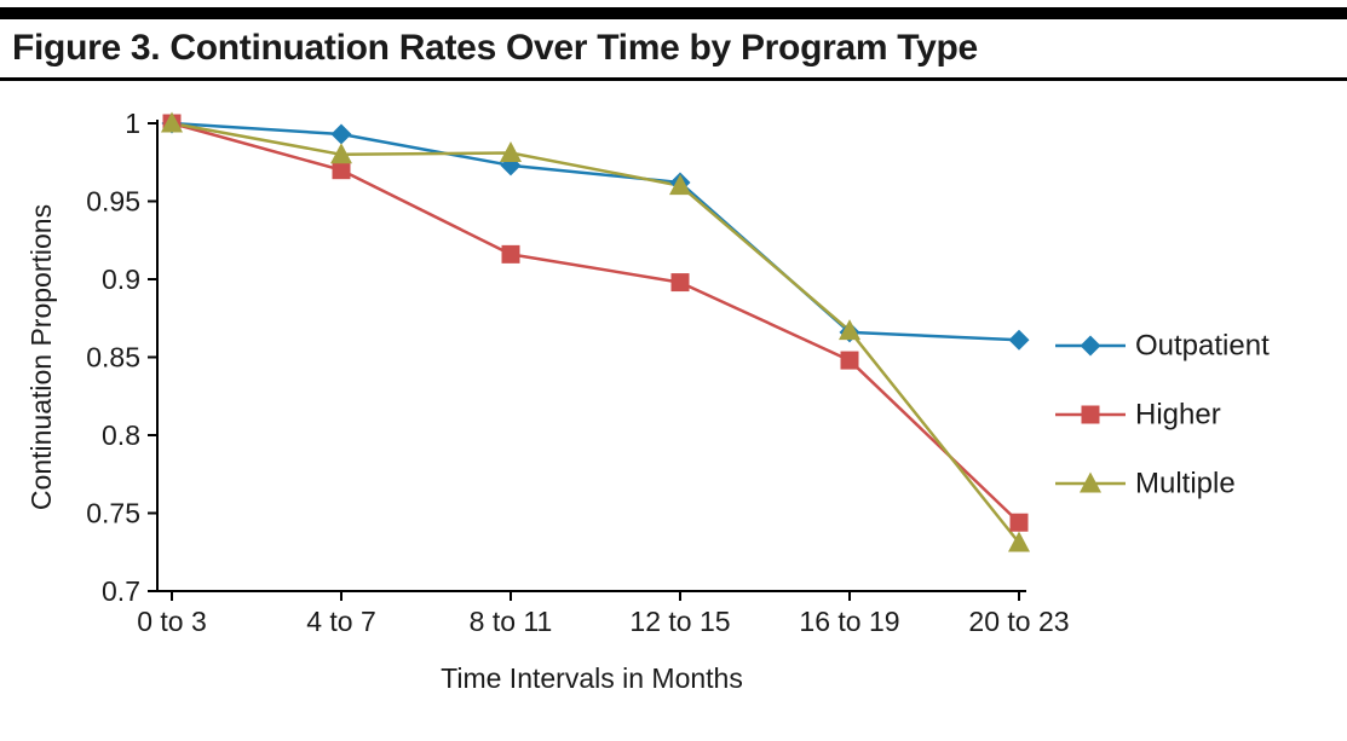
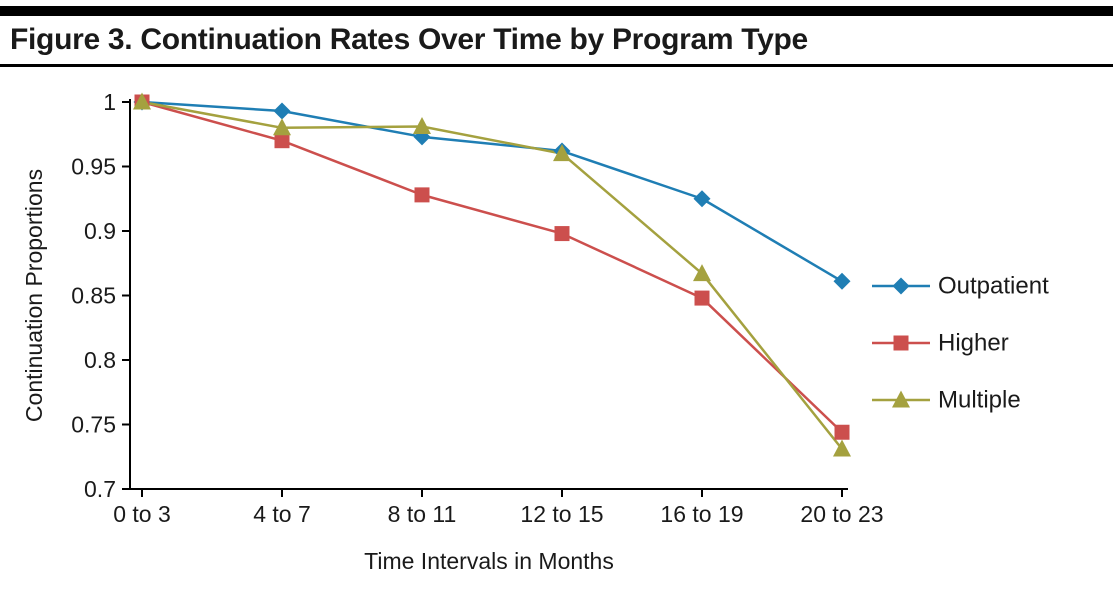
Higher/8 to 11: 0.916 -> 0.928
Outpatient/16 to 19: 0.866 -> 0.925
